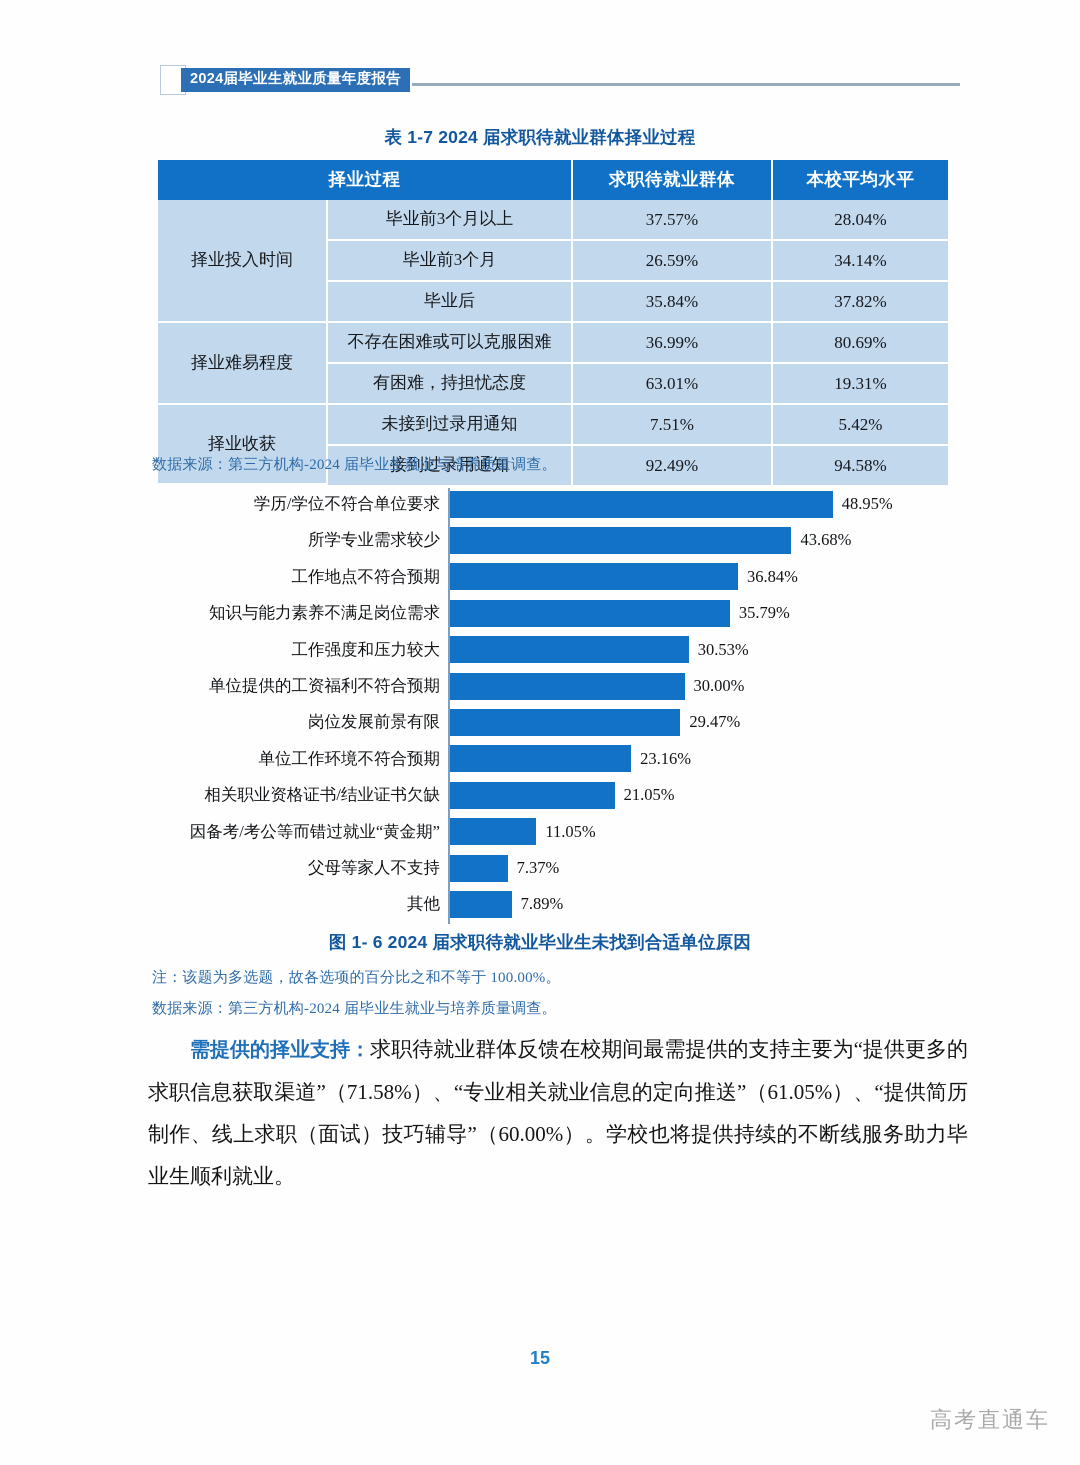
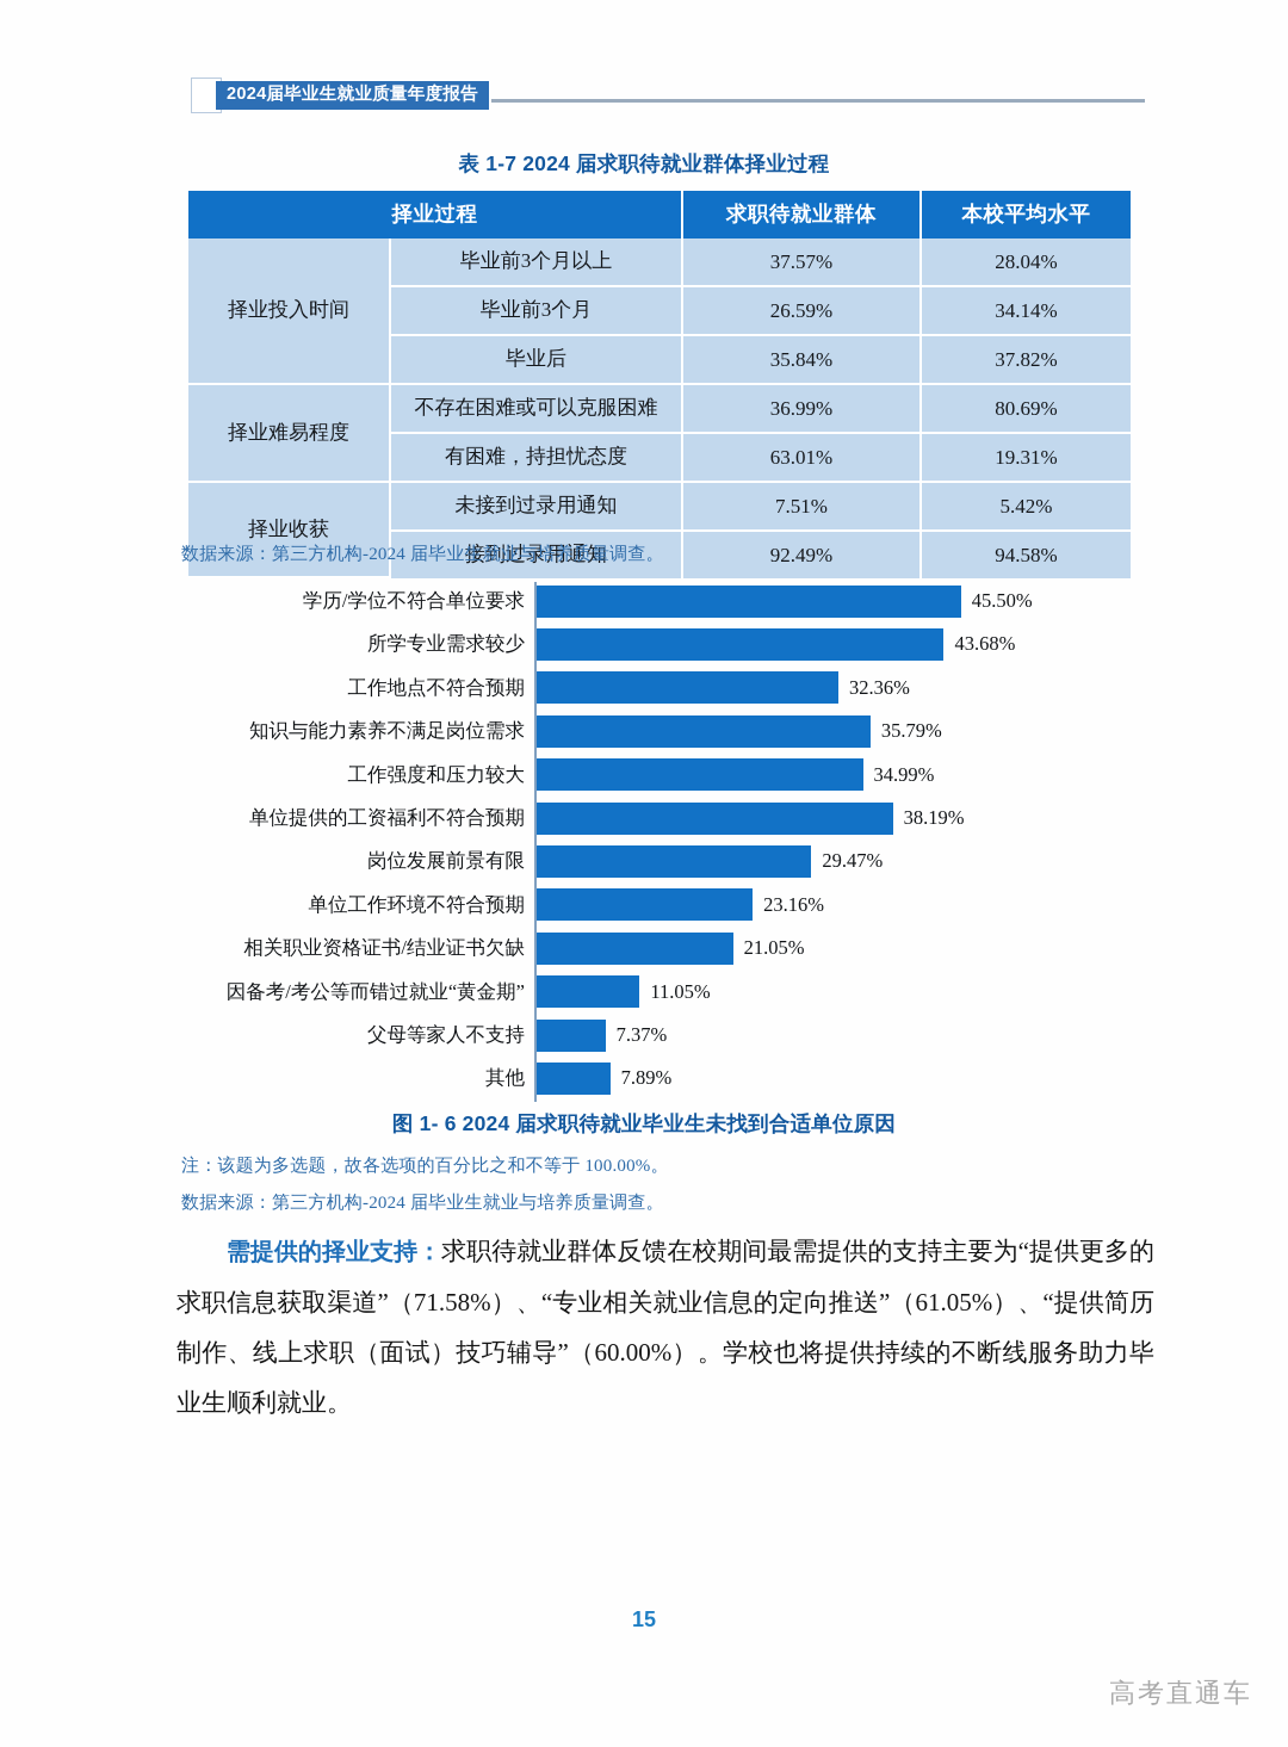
学历/学位不符合单位要求: 48.95% -> 45.50%
工作地点不符合预期: 36.84% -> 32.36%
工作强度和压力较大: 30.53% -> 34.99%
单位提供的工资福利不符合预期: 30.00% -> 38.19%
